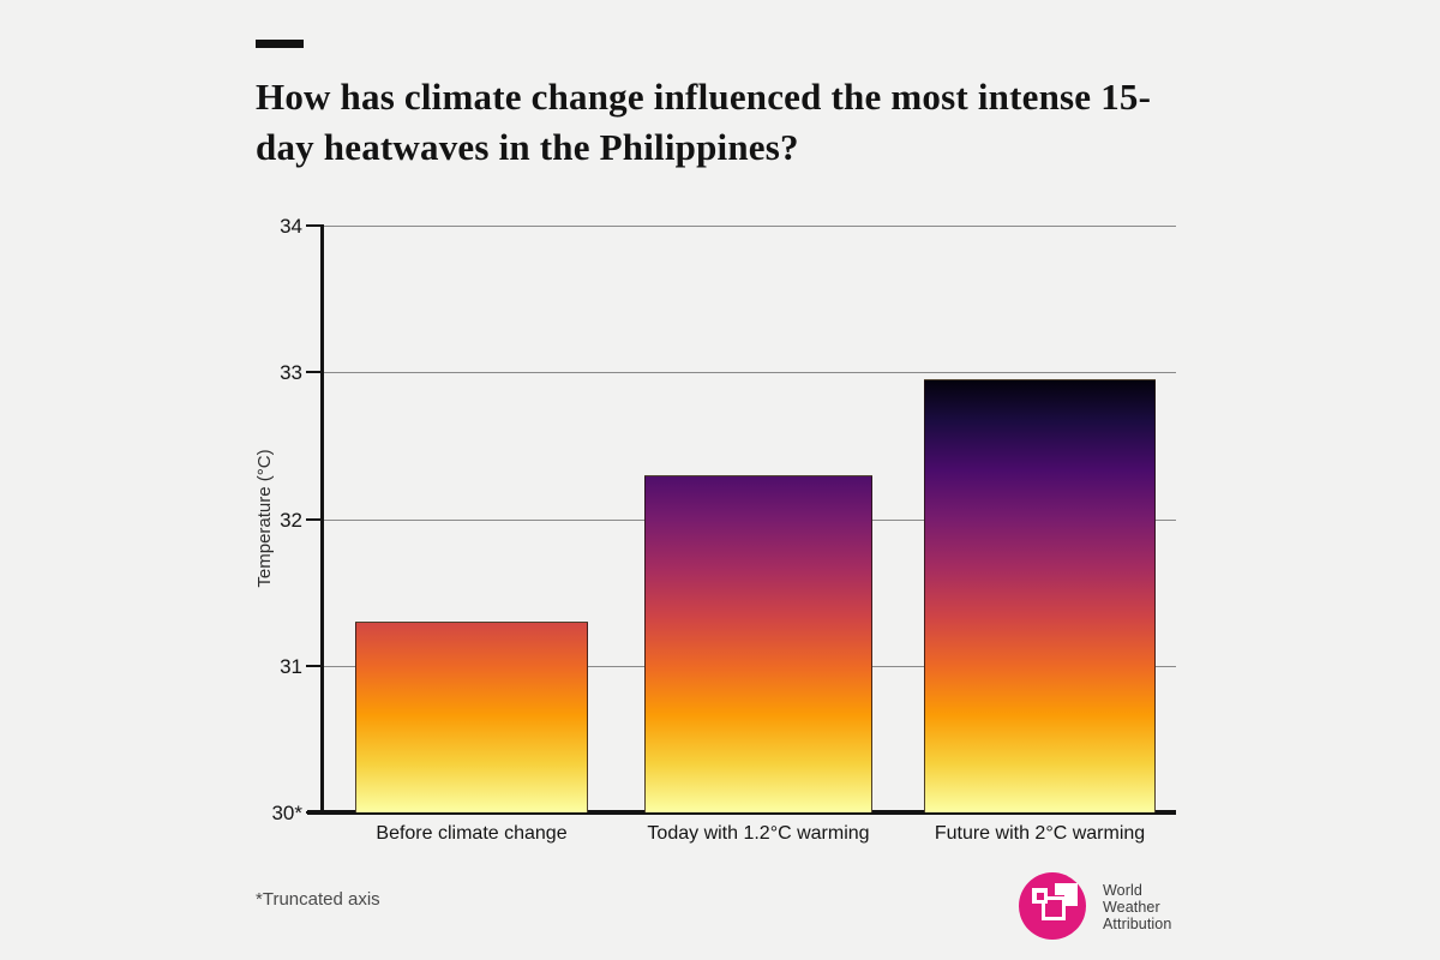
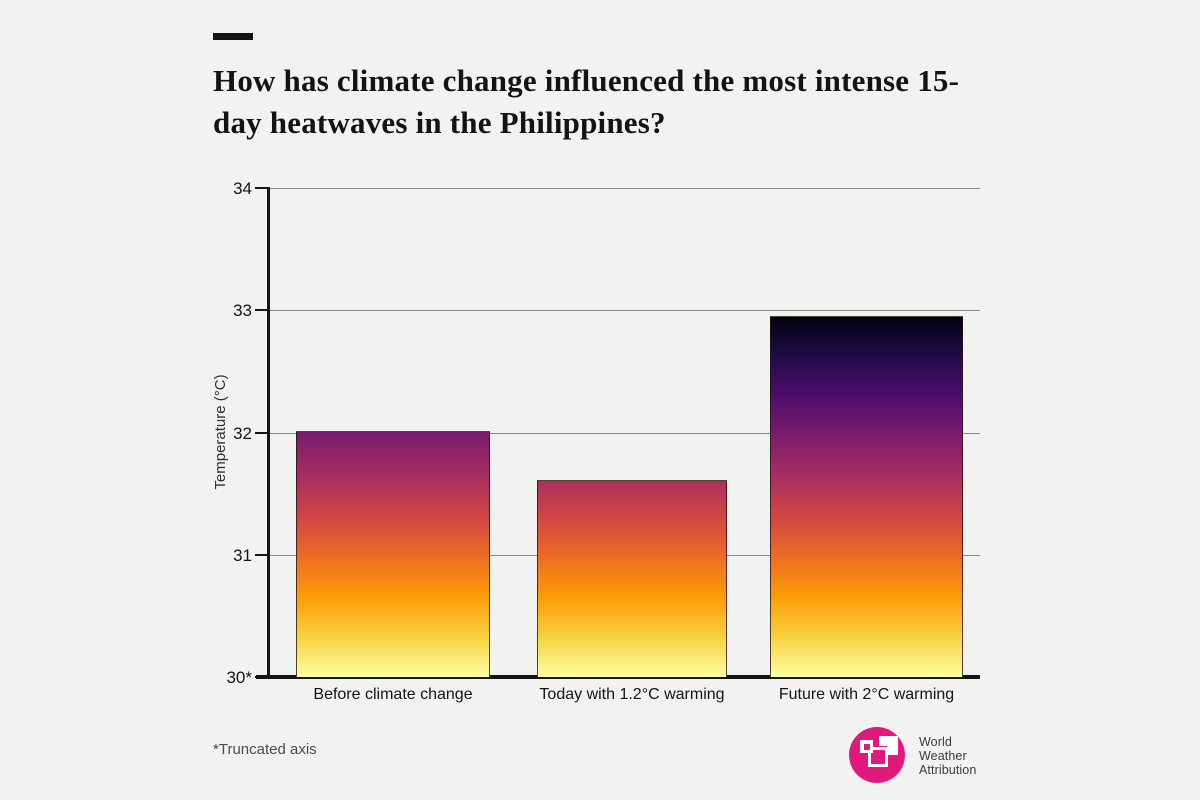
Before climate change: 31.30 -> 32.01
Today with 1.2°C warming: 32.30 -> 31.61
